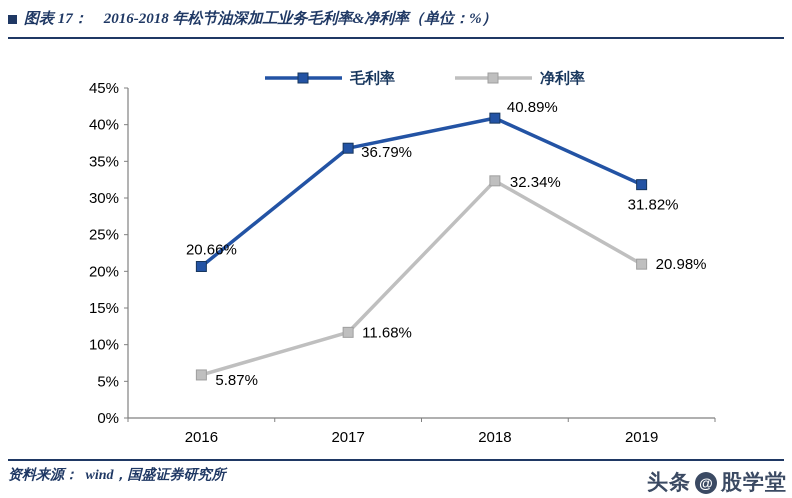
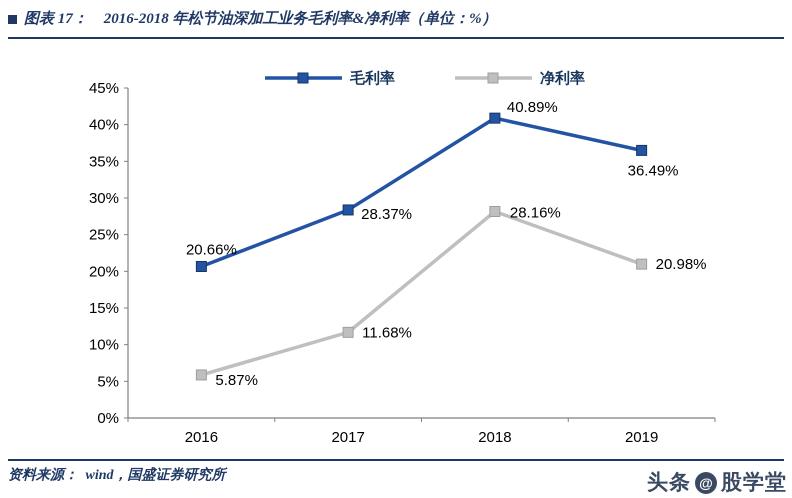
毛利率/2017: 36.79% -> 28.37%
净利率/2018: 32.34% -> 28.16%
毛利率/2019: 31.82% -> 36.49%
